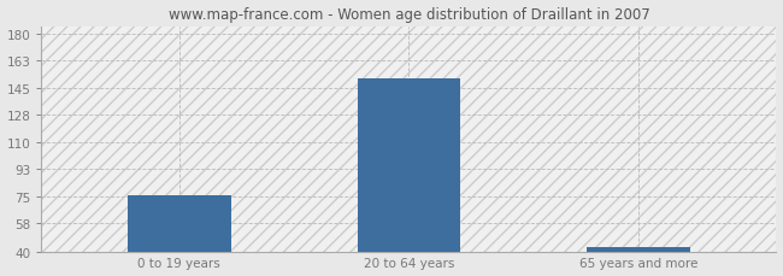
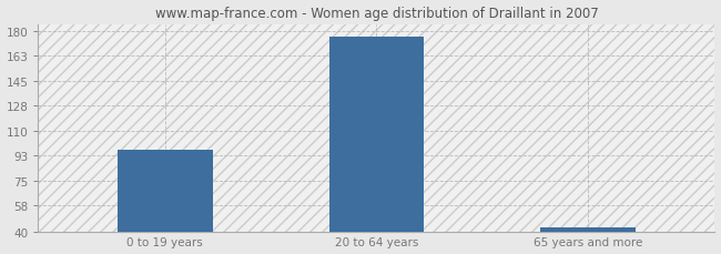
0 to 19 years: 76 -> 97
20 to 64 years: 151 -> 176
